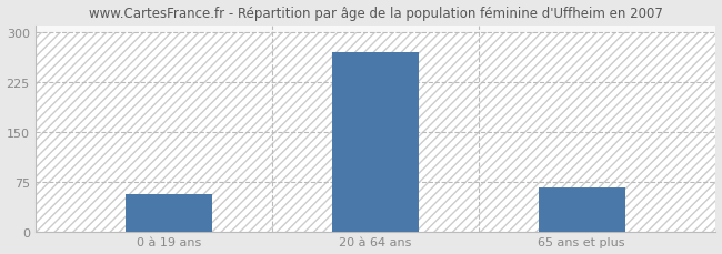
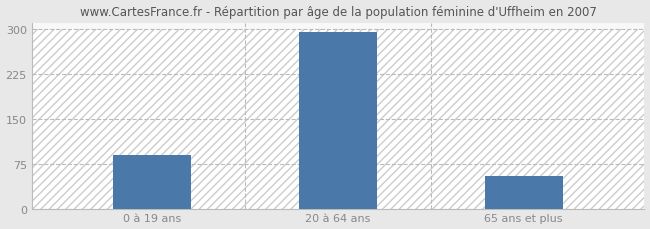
0 à 19 ans: 56 -> 90
20 à 64 ans: 270 -> 295
65 ans et plus: 66 -> 55
